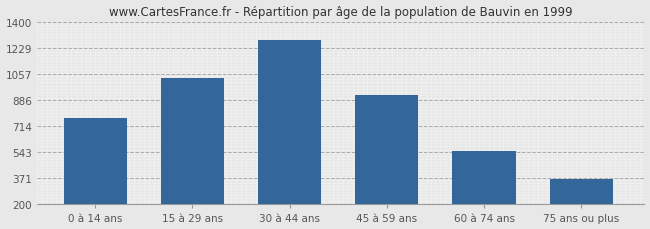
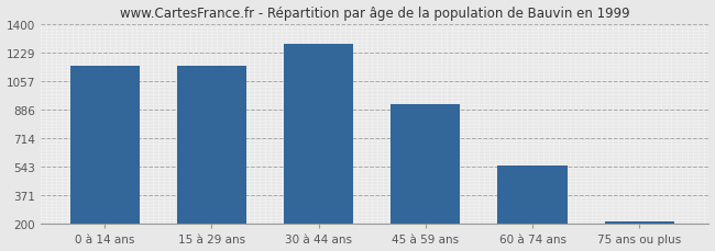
0 à 14 ans: 770 -> 1150
15 à 29 ans: 1030 -> 1150
75 ans ou plus: 370 -> 220
